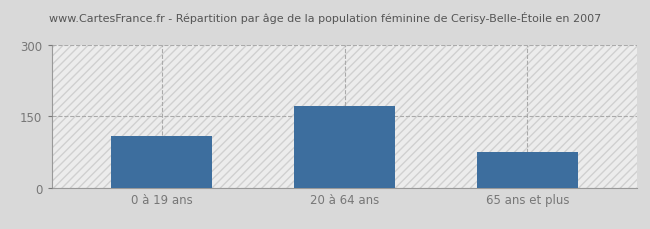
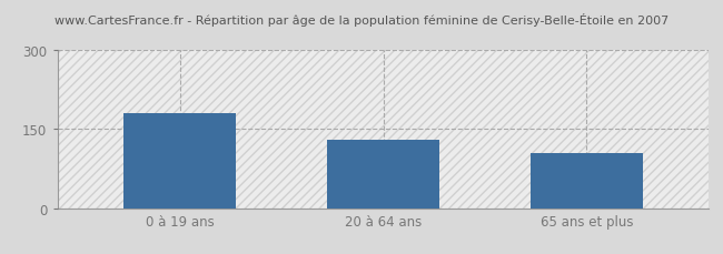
0 à 19 ans: 108 -> 180
20 à 64 ans: 172 -> 130
65 ans et plus: 75 -> 105
